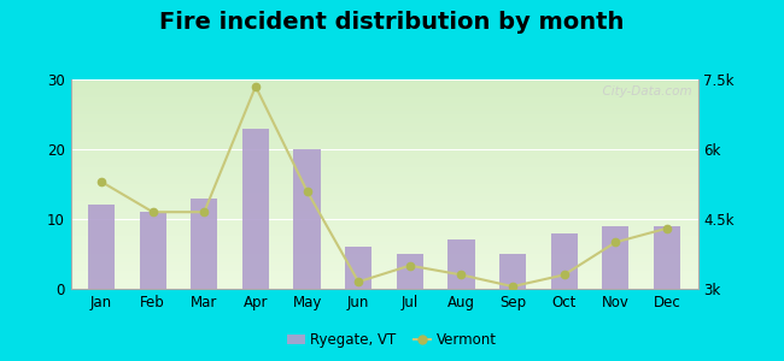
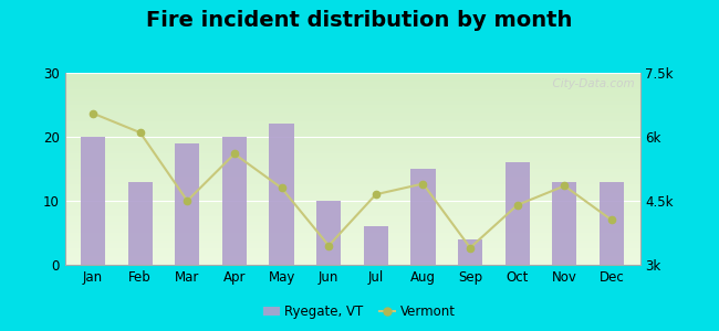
Ryegate, VT/Jan: 12 -> 20
Vermont/Jan: 5.30k -> 6.55k
Ryegate, VT/Feb: 11 -> 13
Vermont/Feb: 4.65k -> 6.10k
Ryegate, VT/Mar: 13 -> 19
Vermont/Mar: 4.65k -> 4.50k
Ryegate, VT/Apr: 23 -> 20
Vermont/Apr: 7.35k -> 5.60k
Ryegate, VT/May: 20 -> 22
Vermont/May: 5.10k -> 4.80k
Ryegate, VT/Jun: 6 -> 10
Vermont/Jun: 3.15k -> 3.45k
Ryegate, VT/Jul: 5 -> 6
Vermont/Jul: 3.50k -> 4.65k
Ryegate, VT/Aug: 7 -> 15
Vermont/Aug: 3.30k -> 4.90k
Ryegate, VT/Sep: 5 -> 4
Vermont/Sep: 3.05k -> 3.40k
Ryegate, VT/Oct: 8 -> 16
Vermont/Oct: 3.30k -> 4.40k
Ryegate, VT/Nov: 9 -> 13
Vermont/Nov: 4.00k -> 4.85k
Ryegate, VT/Dec: 9 -> 13
Vermont/Dec: 4.30k -> 4.05k
